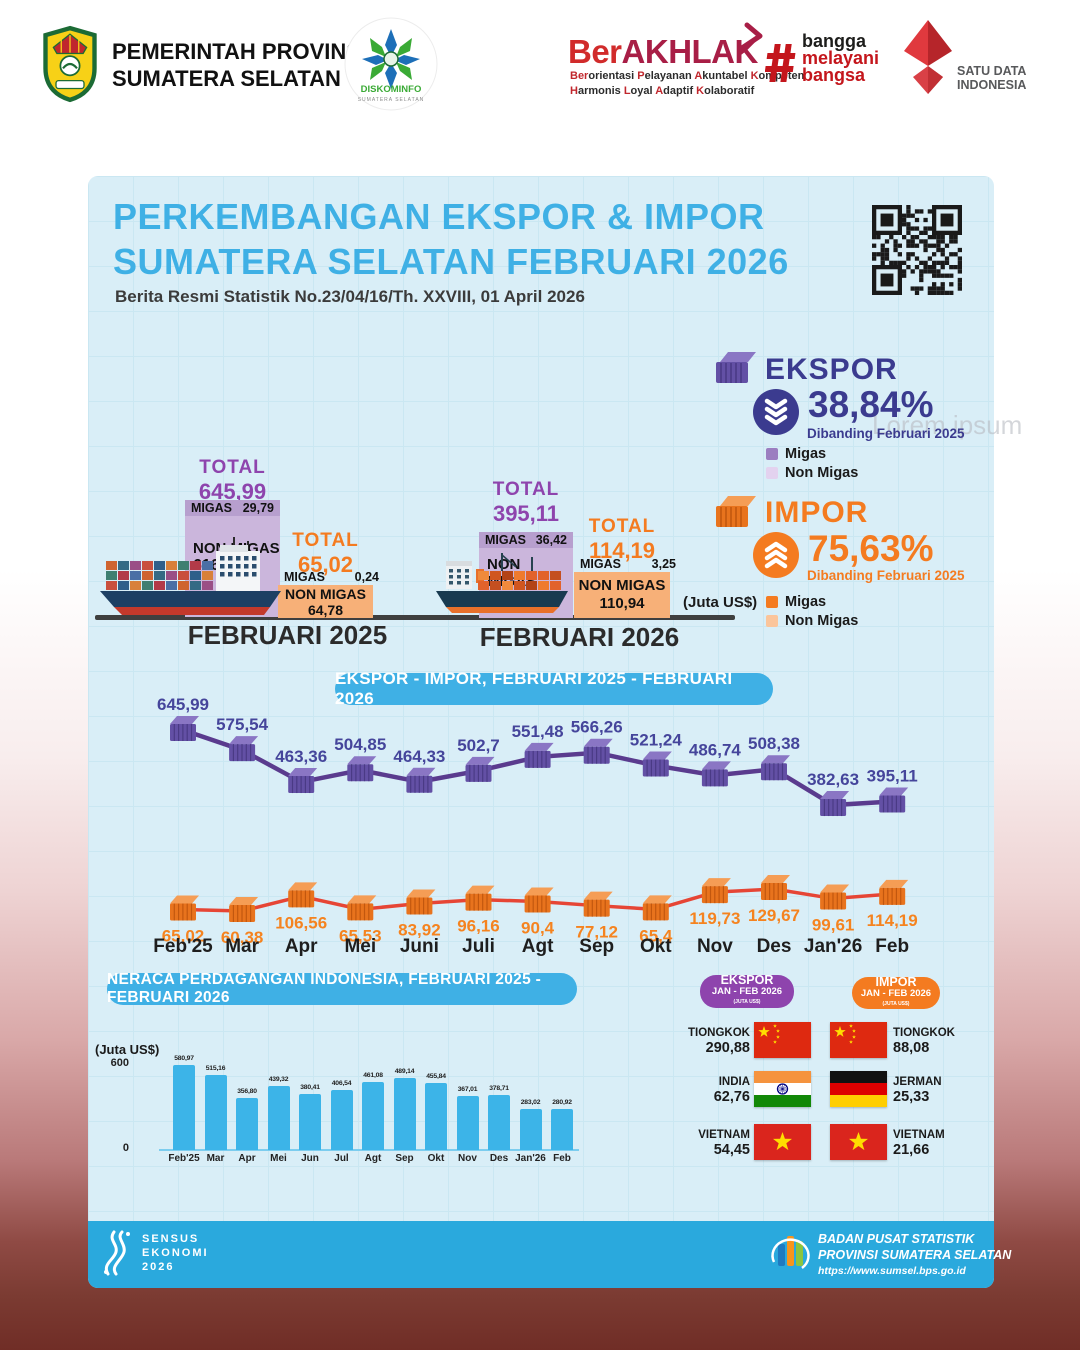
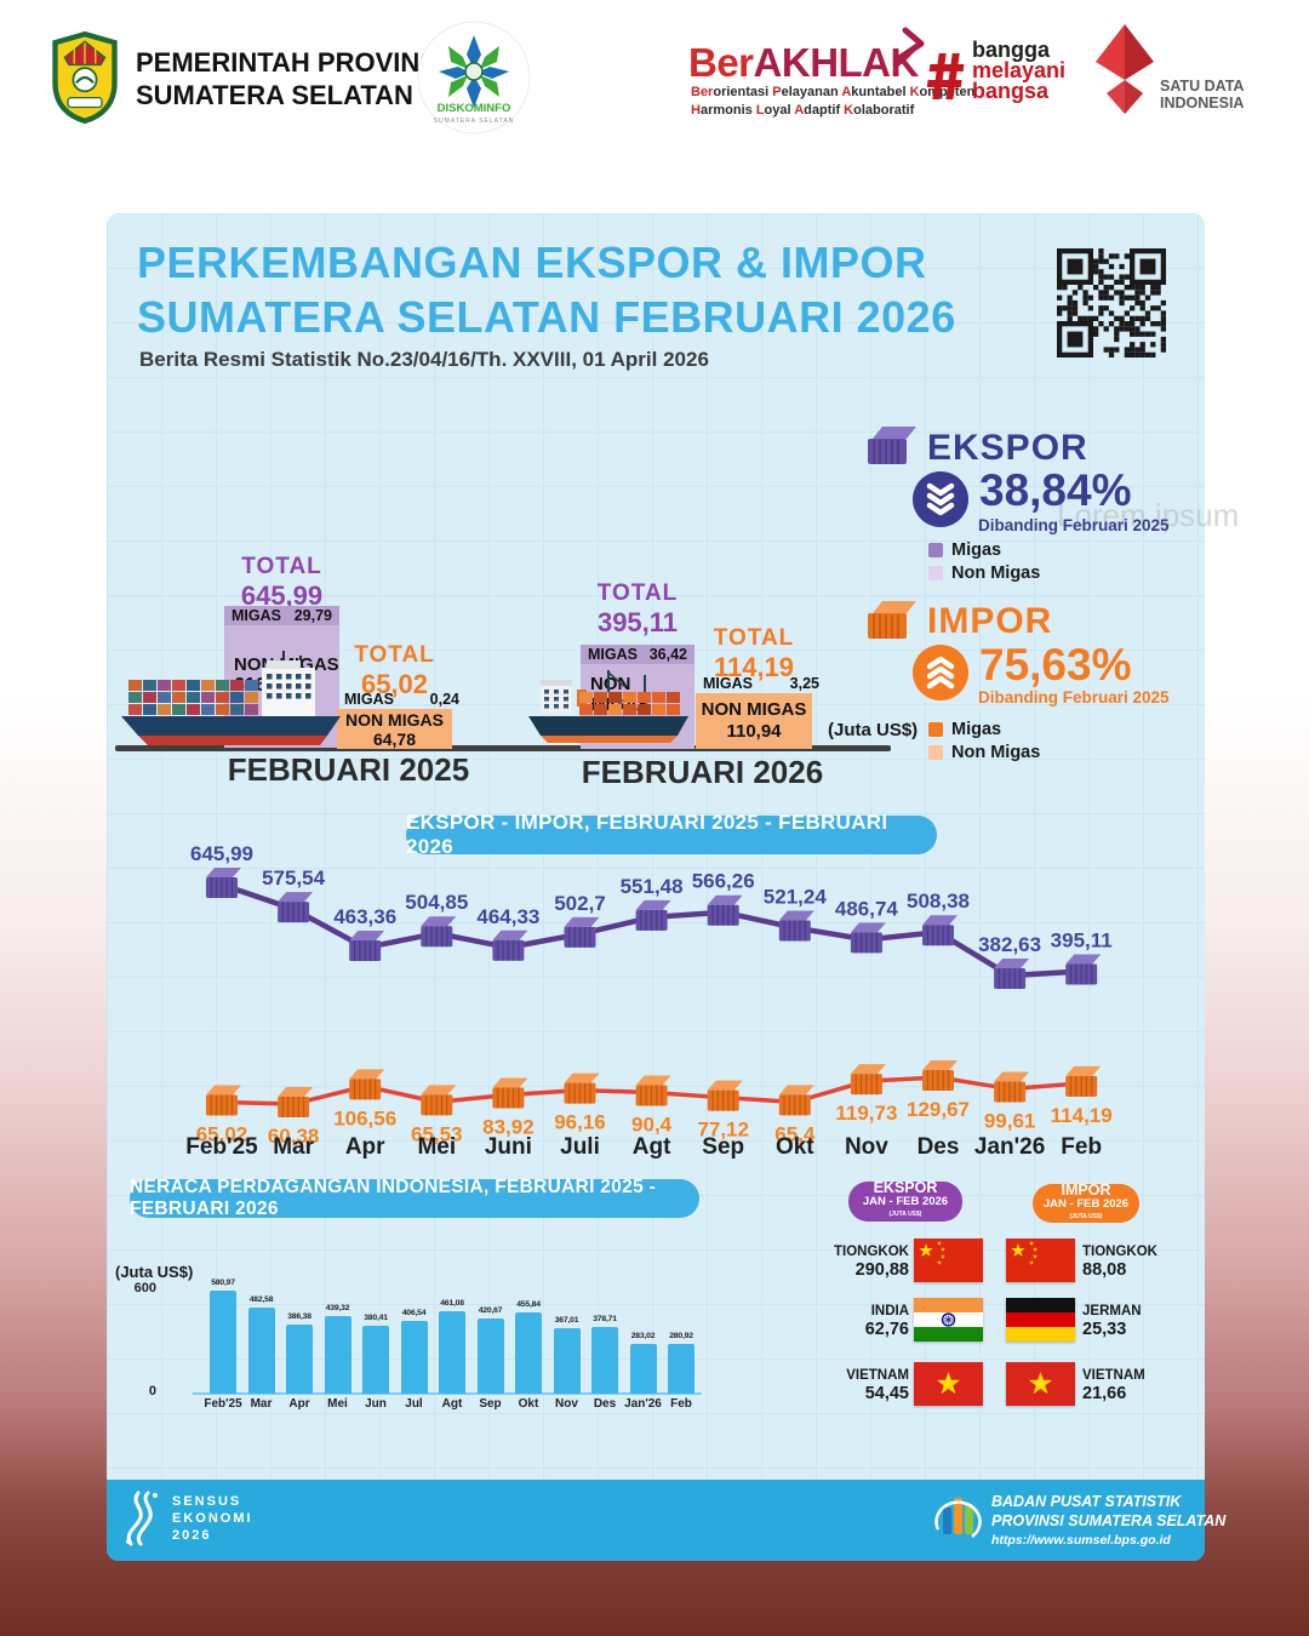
NERACA PERDAGANGAN INDONESIA, FEBRUARI 2025 - FEBRUARI 2026/Mar: 515,16 -> 482,58
NERACA PERDAGANGAN INDONESIA, FEBRUARI 2025 - FEBRUARI 2026/Apr: 356,80 -> 386,38
NERACA PERDAGANGAN INDONESIA, FEBRUARI 2025 - FEBRUARI 2026/Sep: 489,14 -> 420,67
